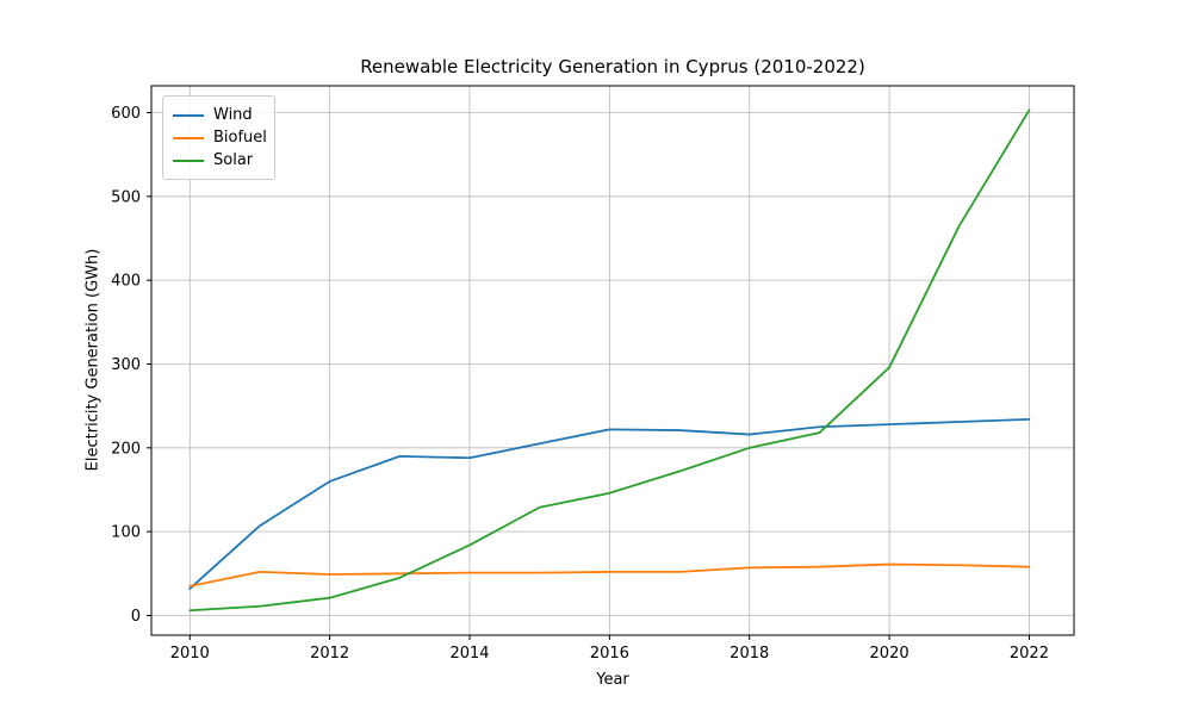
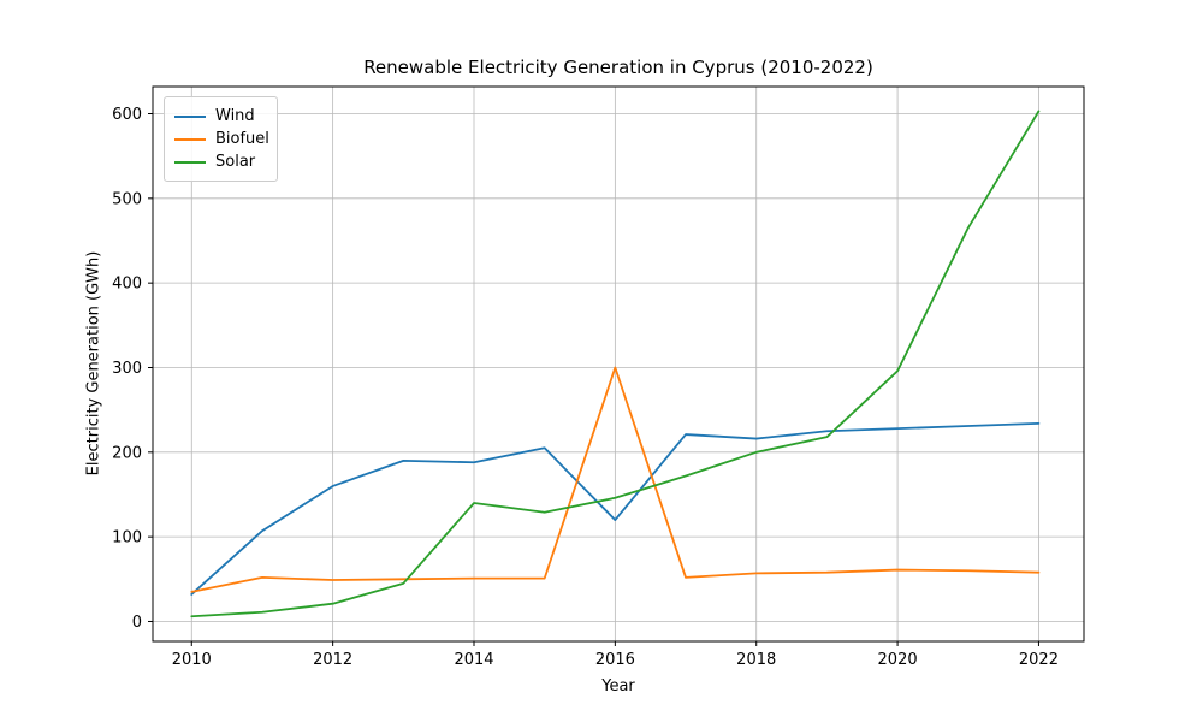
Solar/2014: 80 -> 140
Wind/2016: 220 -> 120
Biofuel/2016: 50 -> 300
